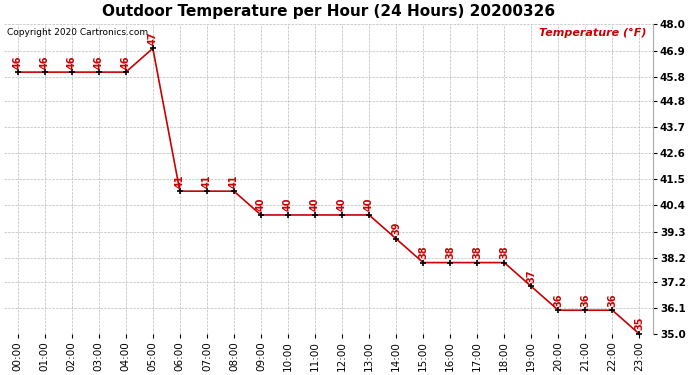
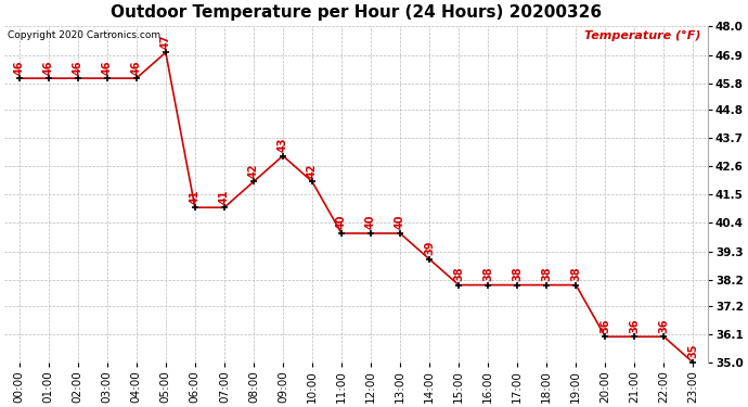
08:00: 41 -> 42
09:00: 40 -> 43
10:00: 40 -> 42
19:00: 37 -> 38
